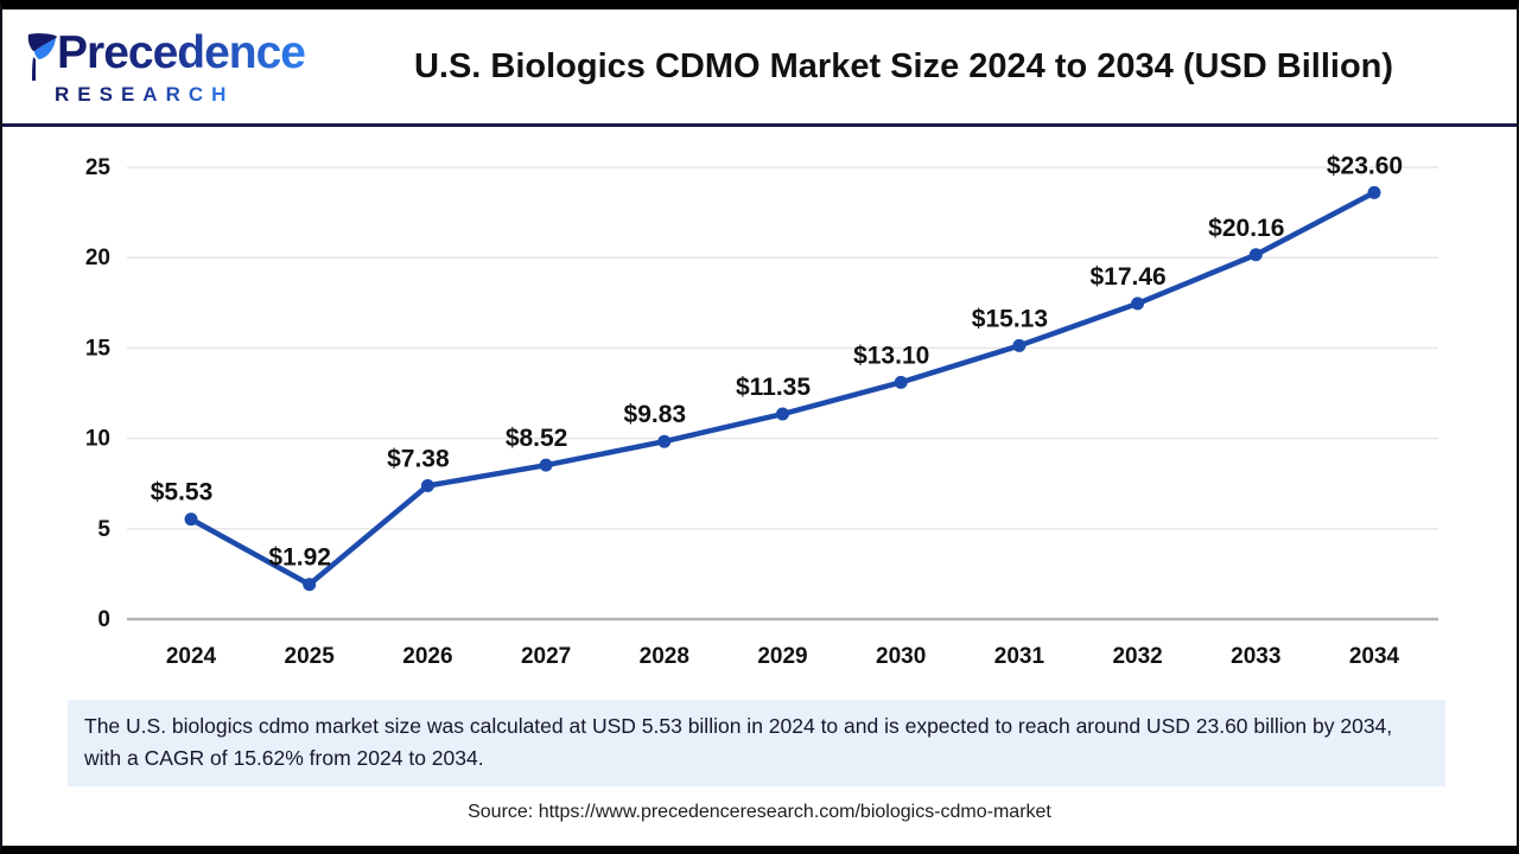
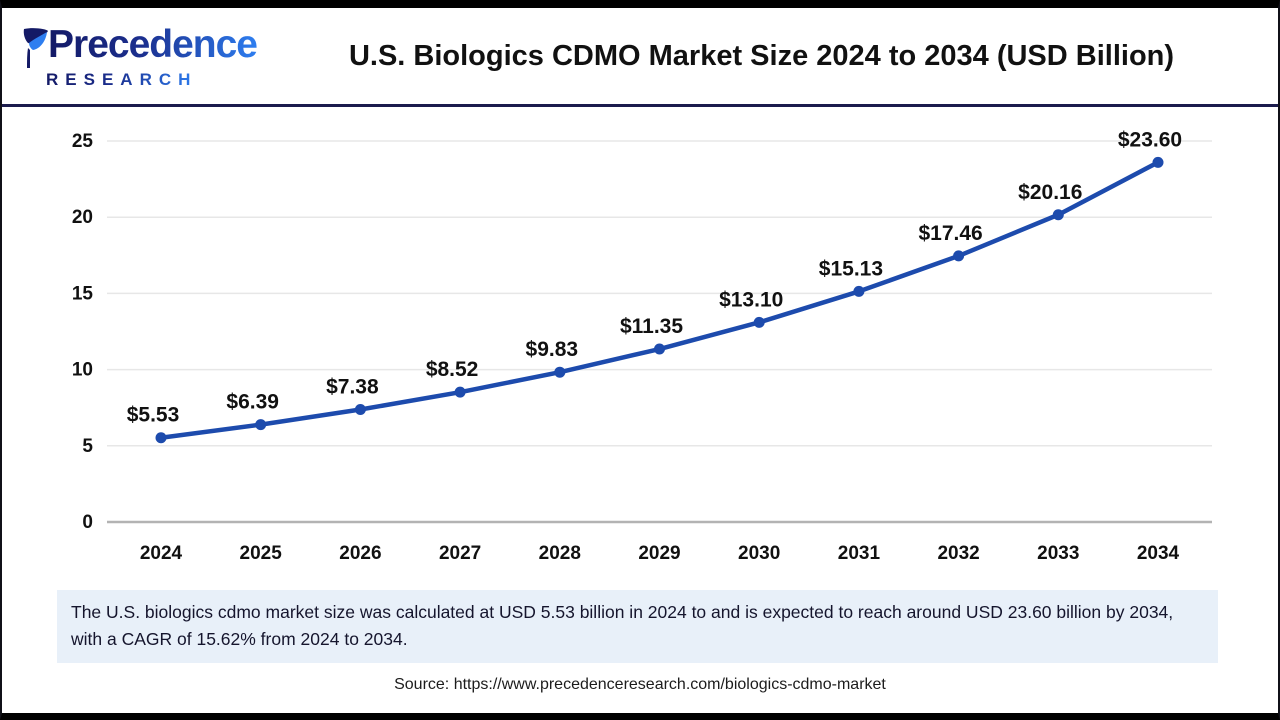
2025: $1.92 -> $6.39
